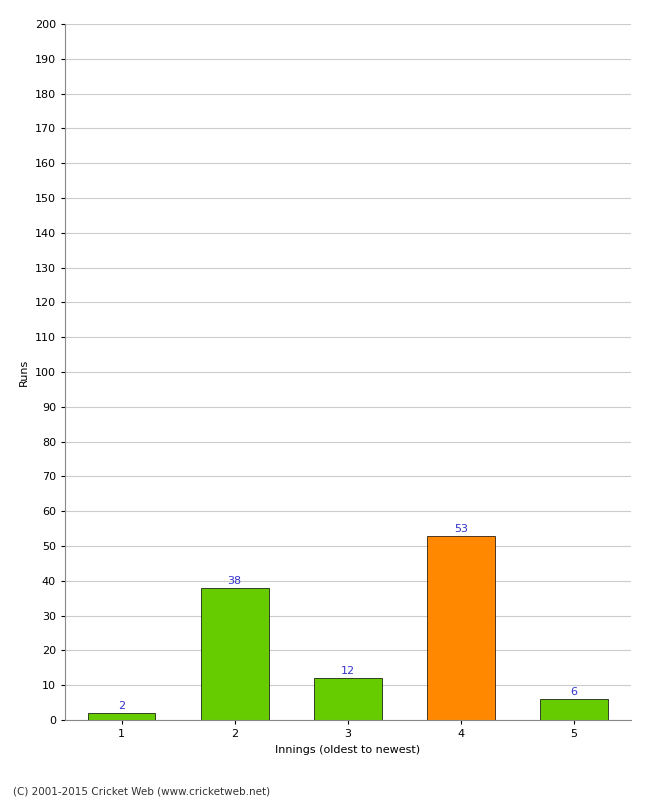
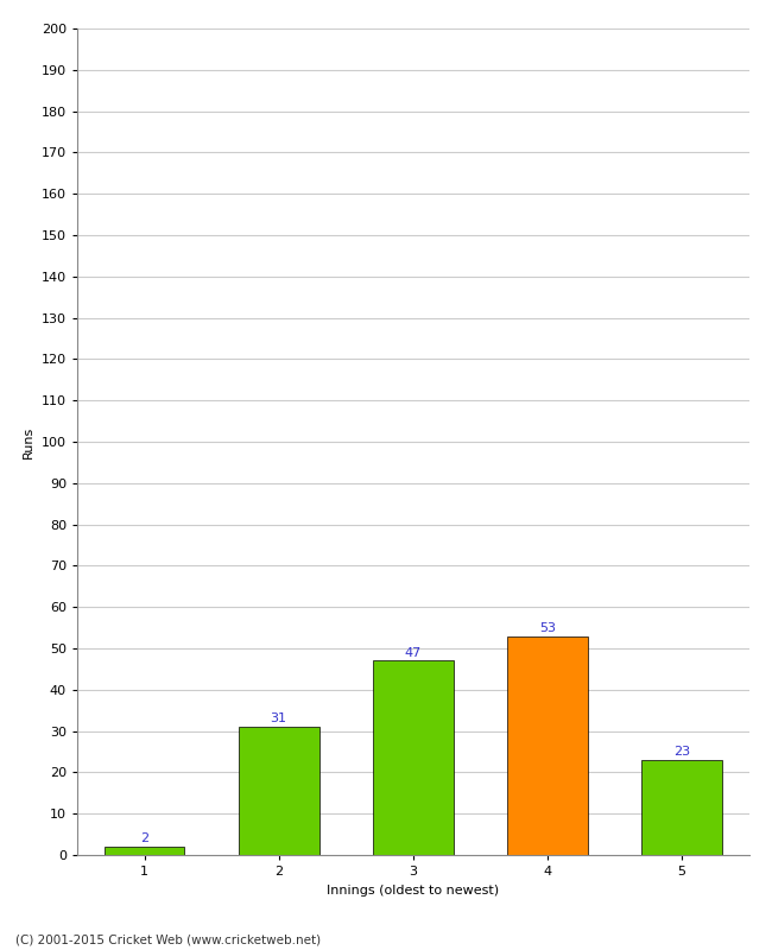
2: 38 -> 31
3: 12 -> 47
5: 6 -> 23
